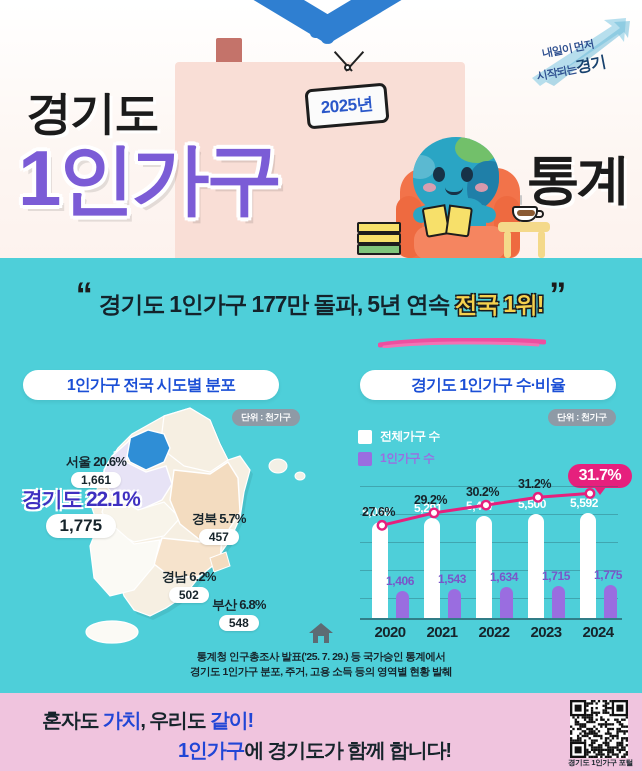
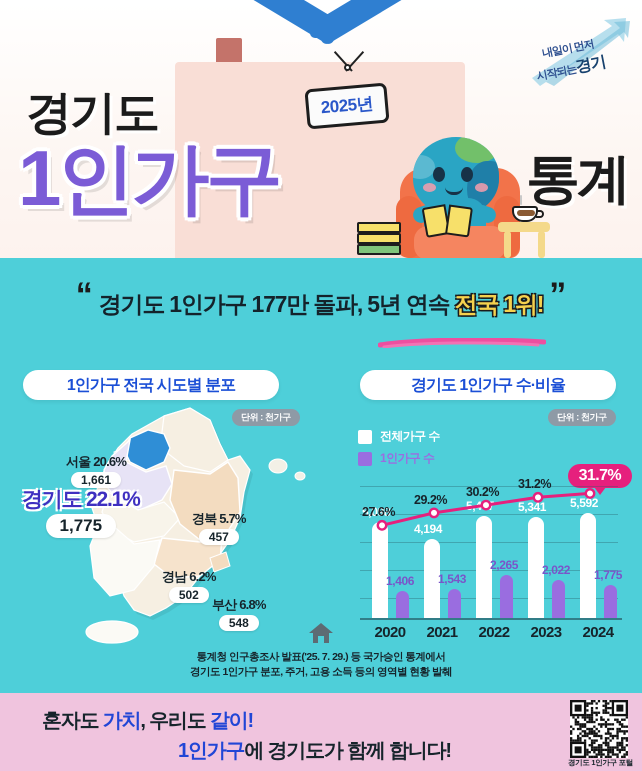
전체가구 수/2021: 5,291 -> 4,194
1인가구 수/2022: 1,634 -> 2,265
전체가구 수/2023: 5,500 -> 5,341
1인가구 수/2023: 1,715 -> 2,022
